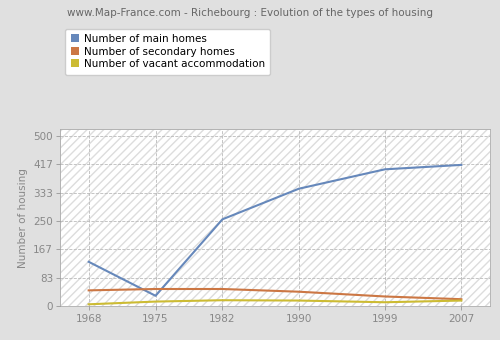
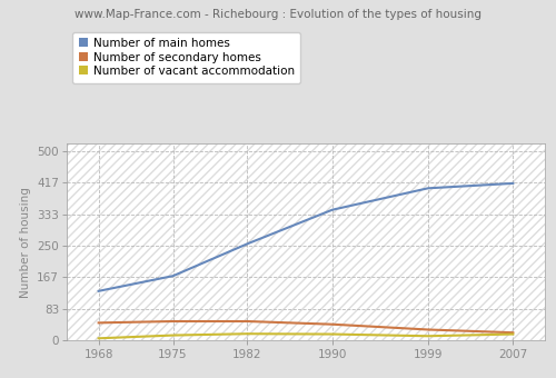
Number of main homes/1975: 30 -> 170
